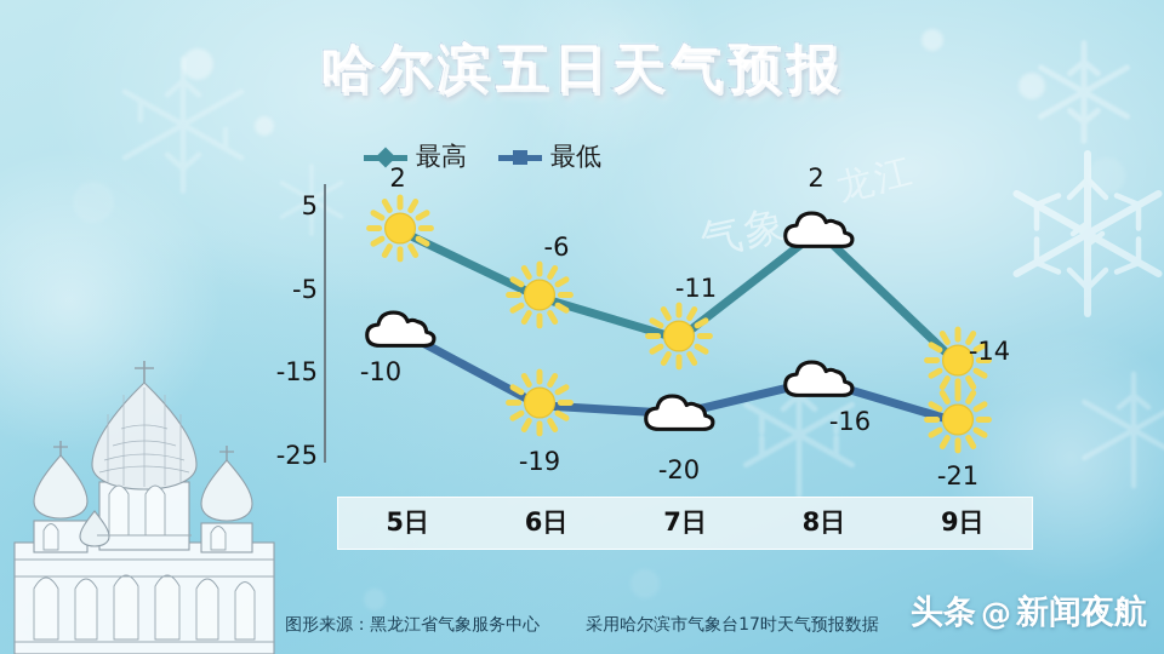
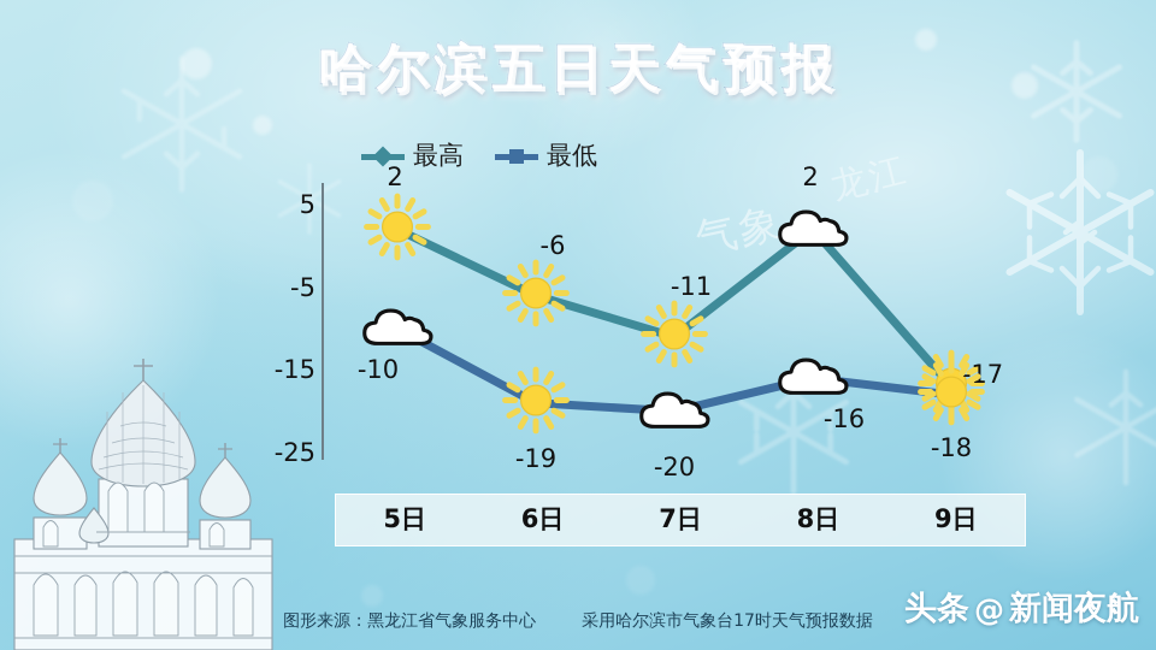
最高/9日: -14 -> -17
最低/9日: -21 -> -18
